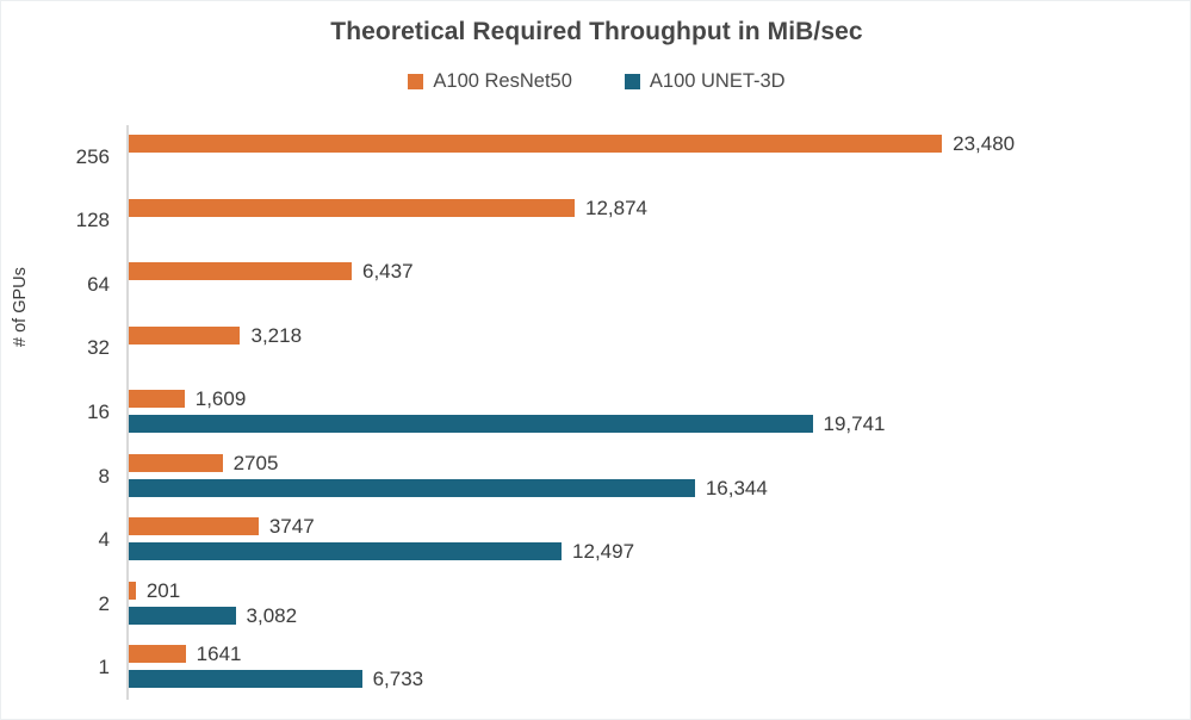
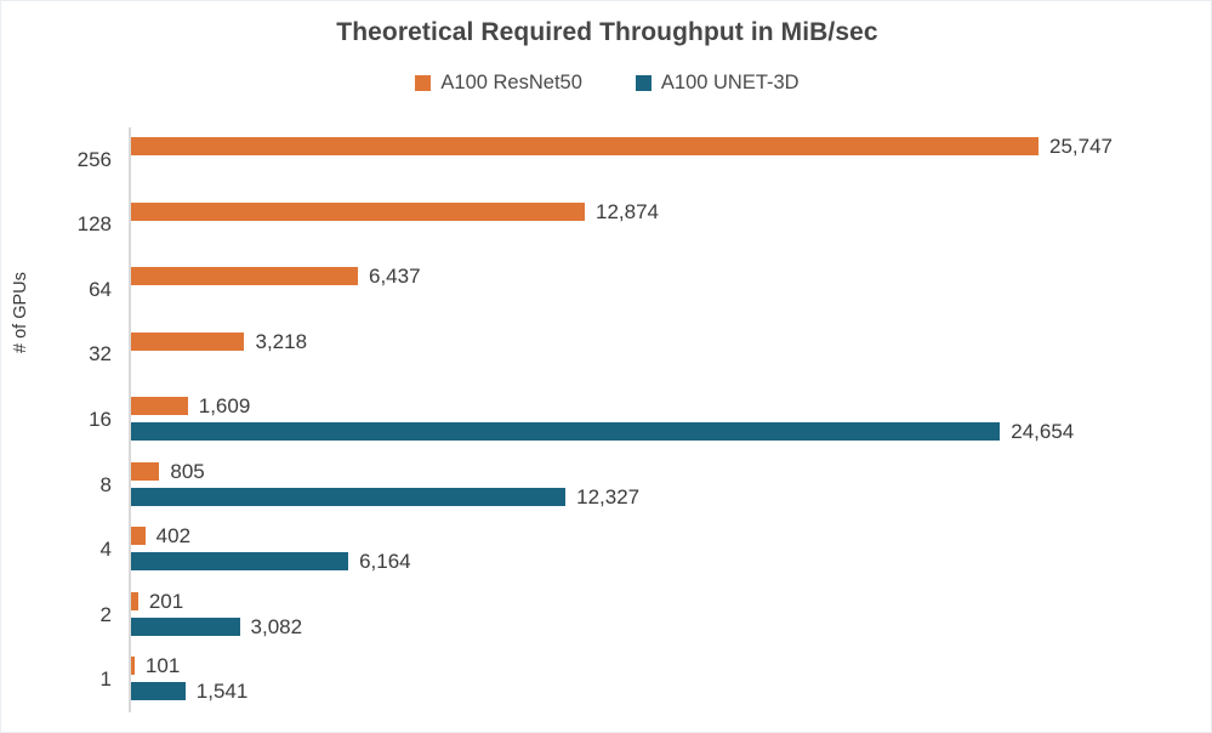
A100 ResNet50/256: 23,480 -> 25,747
A100 UNET-3D/16: 19,741 -> 24,654
A100 ResNet50/8: 2705 -> 805
A100 UNET-3D/8: 16,344 -> 12,327
A100 ResNet50/4: 3747 -> 402
A100 UNET-3D/4: 12,497 -> 6,164
A100 ResNet50/1: 1641 -> 101
A100 UNET-3D/1: 6,733 -> 1,541
